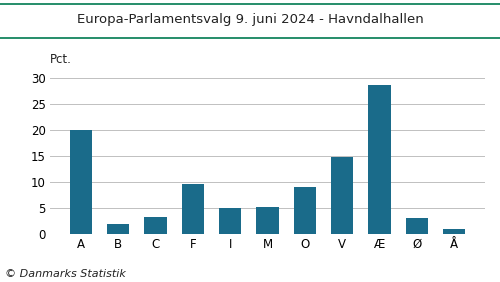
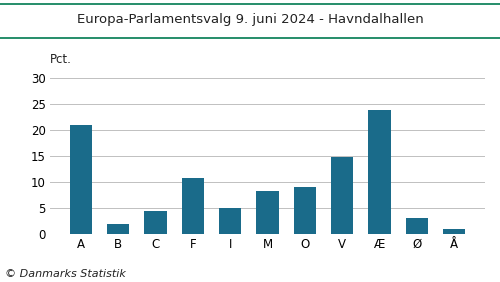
A: 20.0 -> 21.0
C: 3.2 -> 4.4
F: 9.6 -> 10.8
M: 5.3 -> 8.2
Æ: 28.7 -> 23.8
